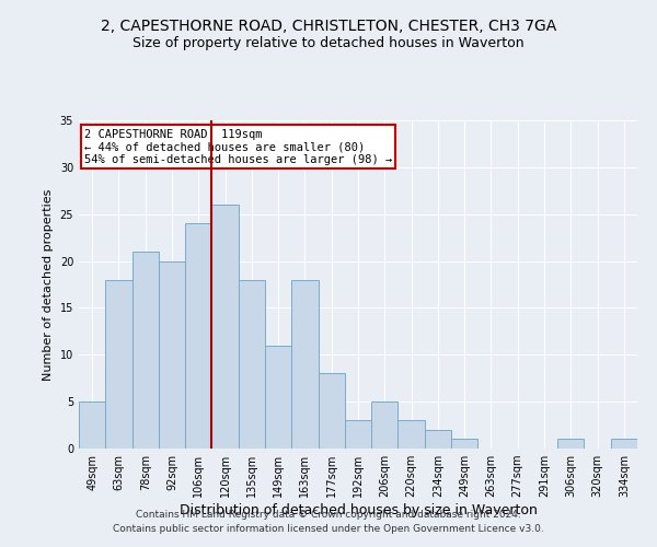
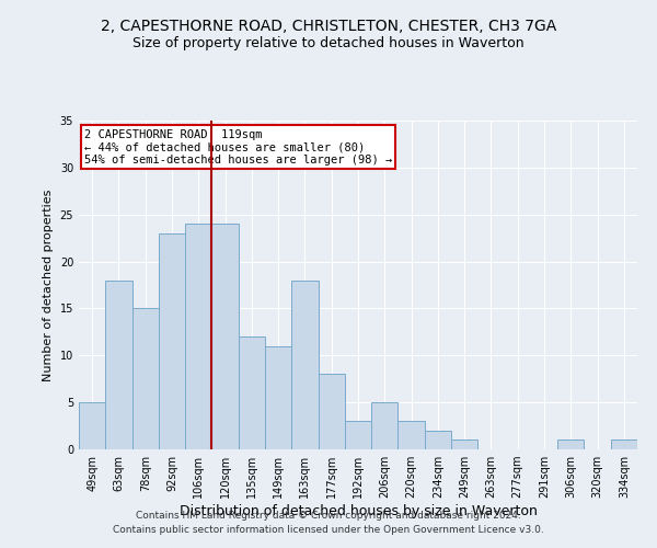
78sqm: 21 -> 15
92sqm: 20 -> 23
120sqm: 26 -> 24
135sqm: 18 -> 12
